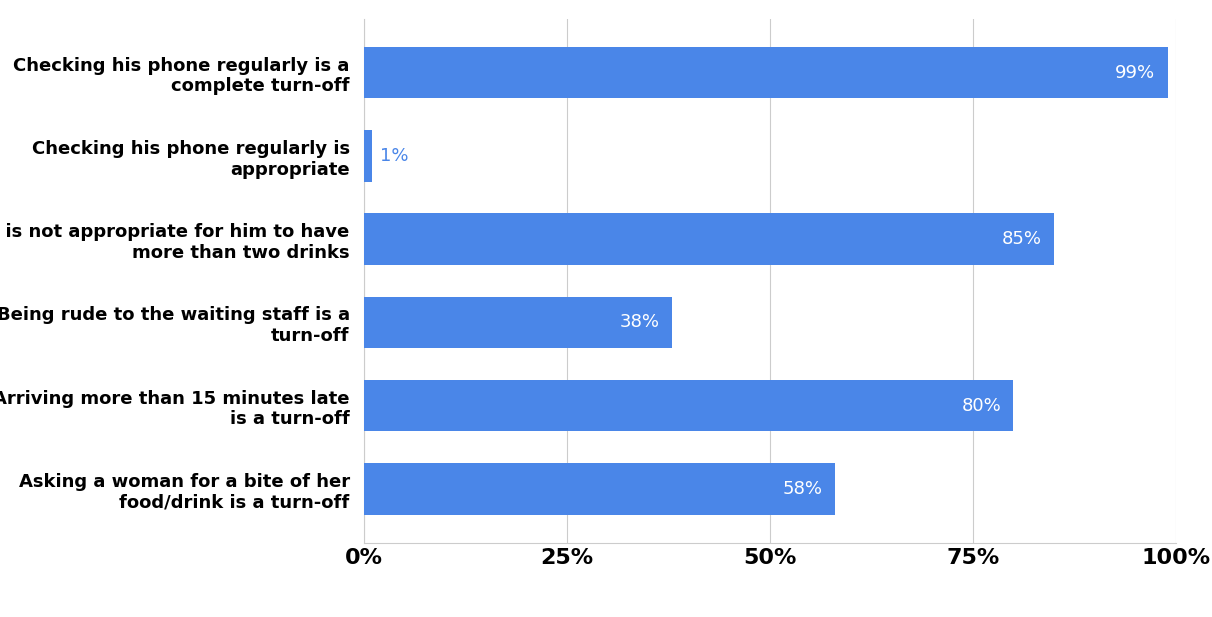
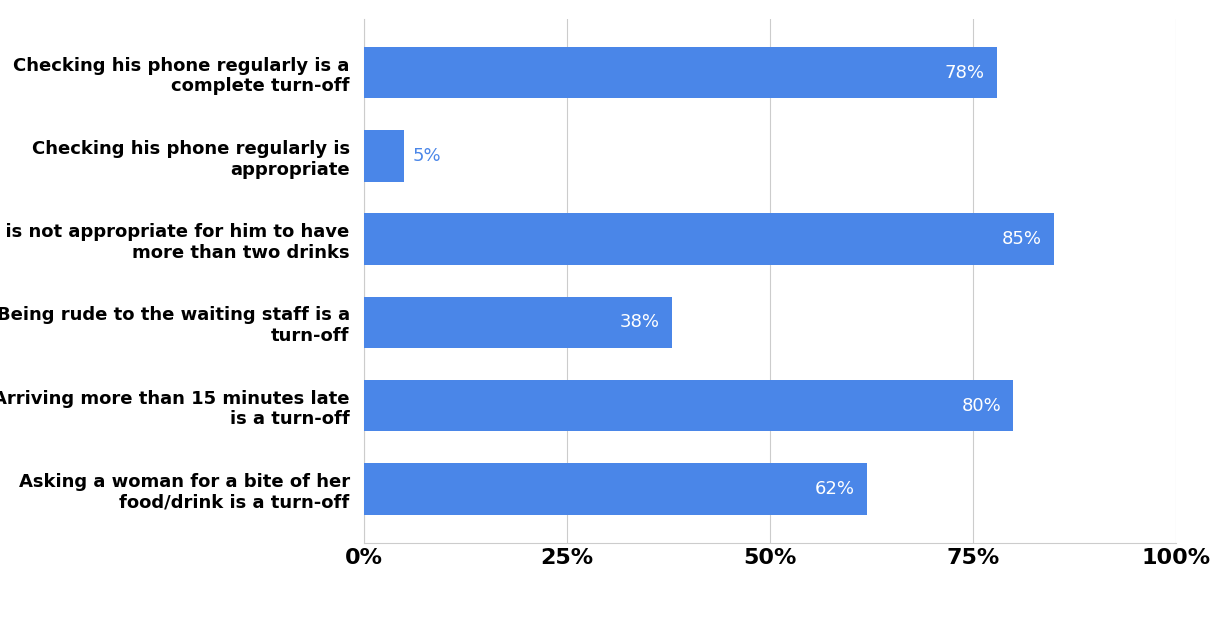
Checking his phone regularly is a complete turn-off: 99% -> 78%
Checking his phone regularly is appropriate: 1% -> 5%
Asking a woman for a bite of her food/drink is a turn-off: 58% -> 62%
